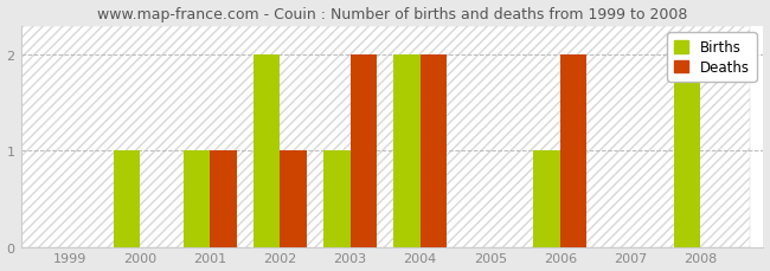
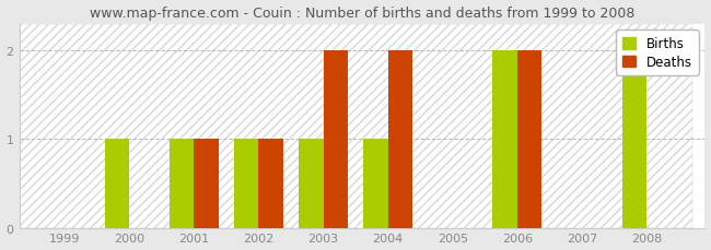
Births/2002: 2 -> 1
Births/2004: 2 -> 1
Births/2006: 1 -> 2
